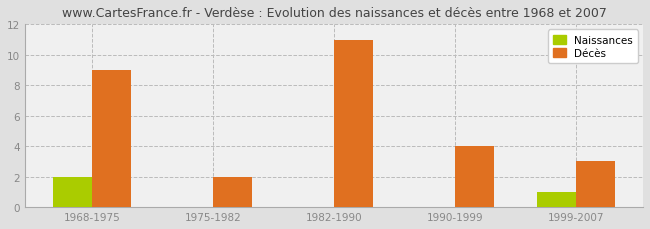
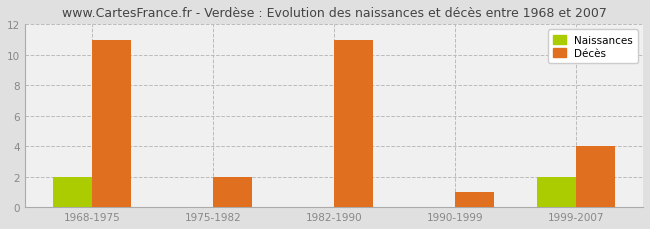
Décès/1968-1975: 9 -> 11
Décès/1990-1999: 4 -> 1
Naissances/1999-2007: 1 -> 2
Décès/1999-2007: 3 -> 4
